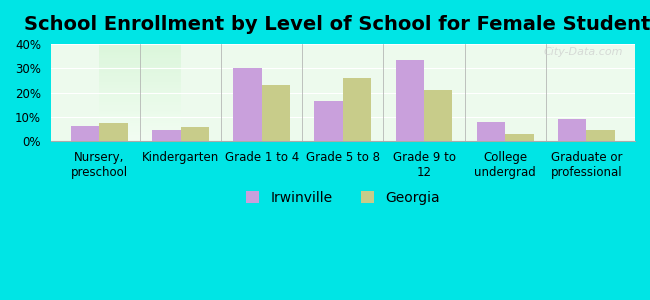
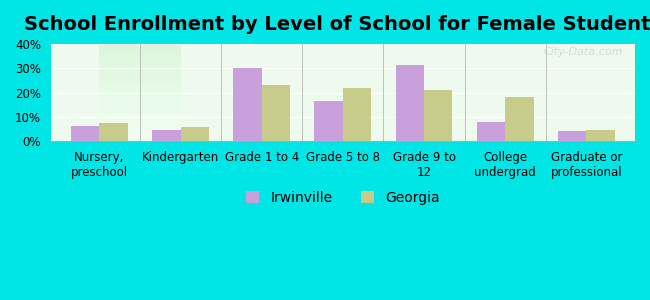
Georgia/Grade 5 to 8: 26.0% -> 22.0%
Irwinville/Grade 9 to 12: 33.5% -> 31.2%
Georgia/College undergrad: 3.0% -> 18.0%
Irwinville/Graduate or professional: 9.0% -> 4.0%
